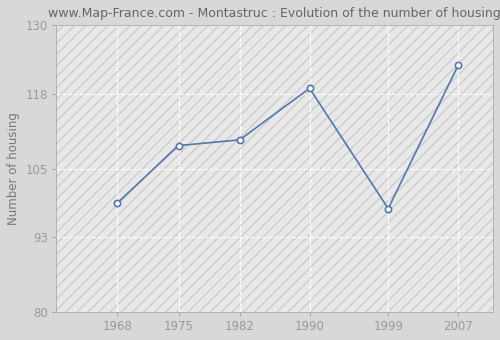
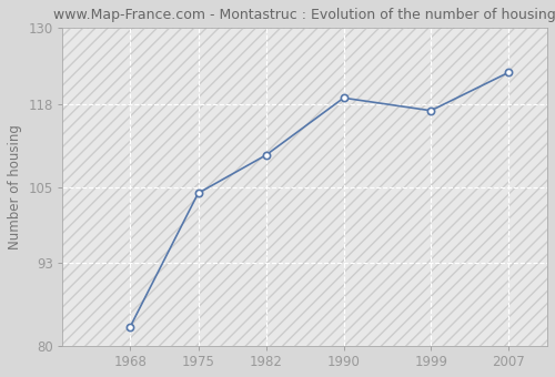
1968: 99 -> 83
1975: 109 -> 104
1999: 98 -> 117
